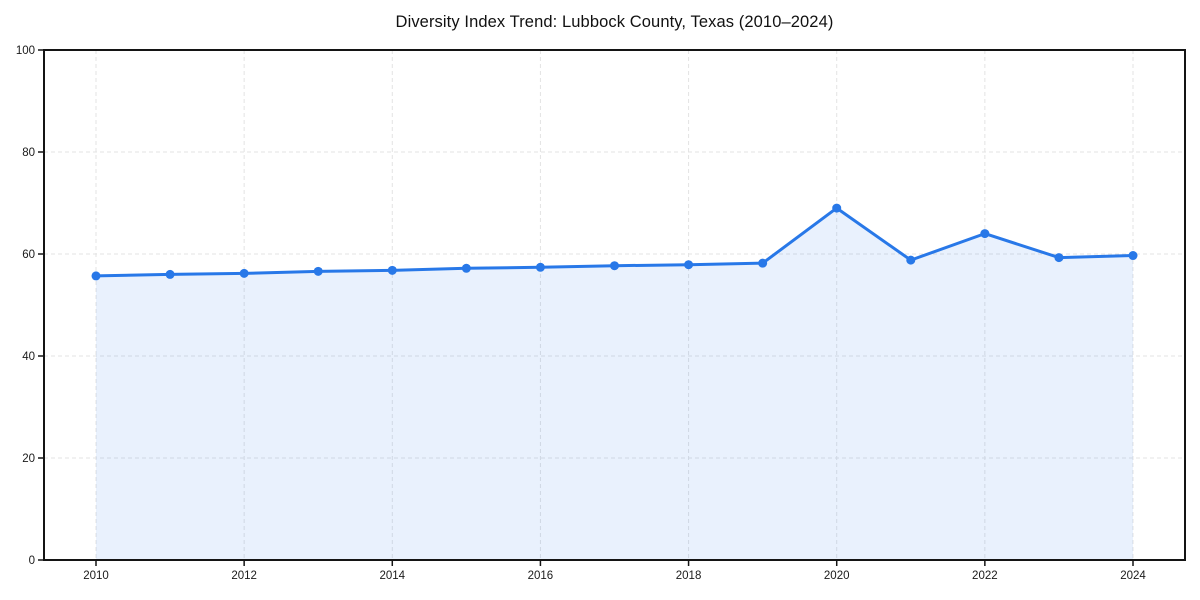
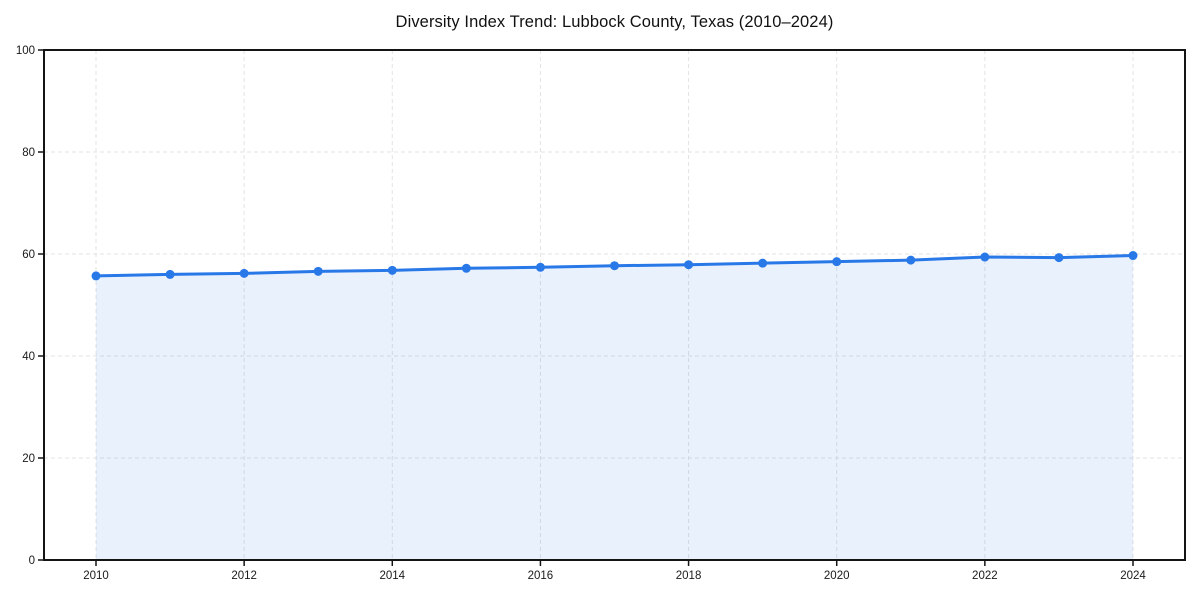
2020: 69 -> 58
2022: 64 -> 59
